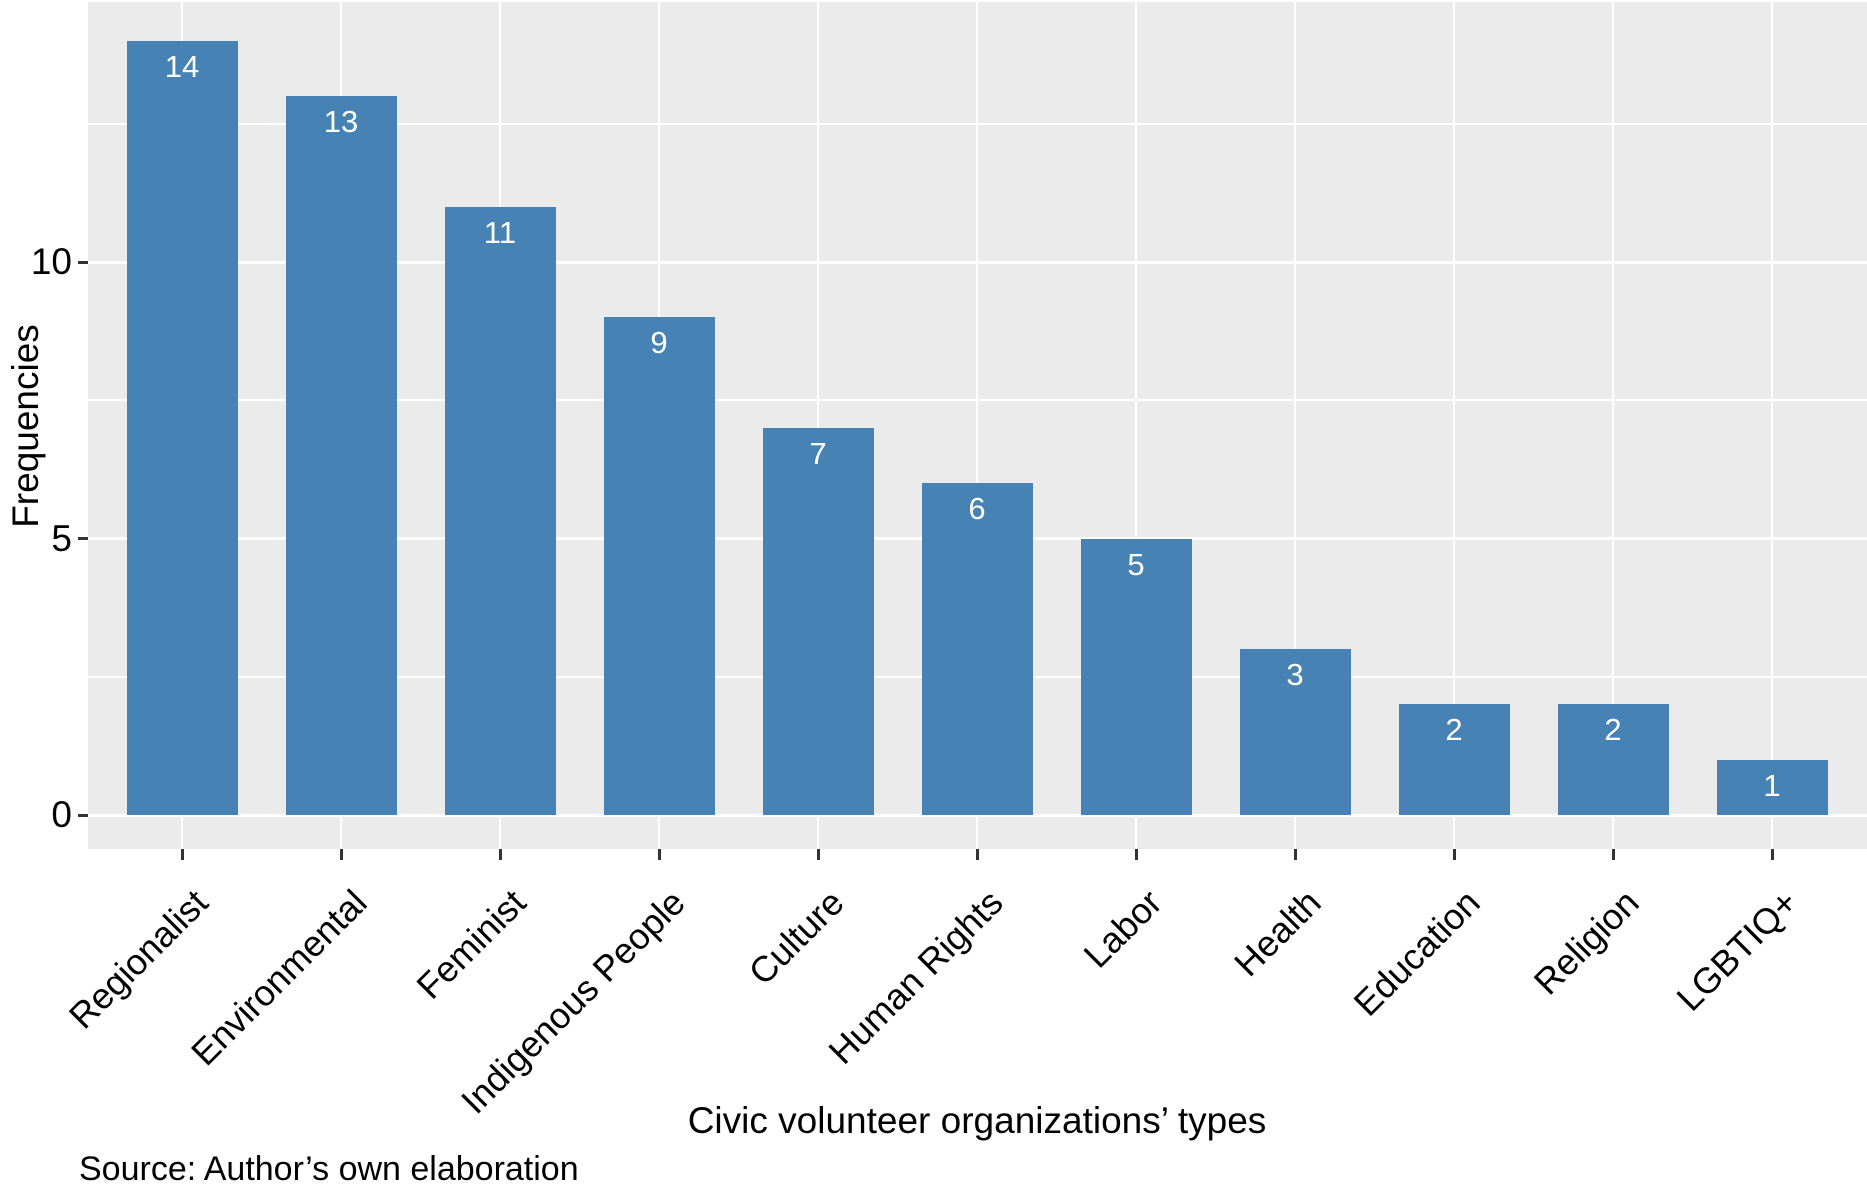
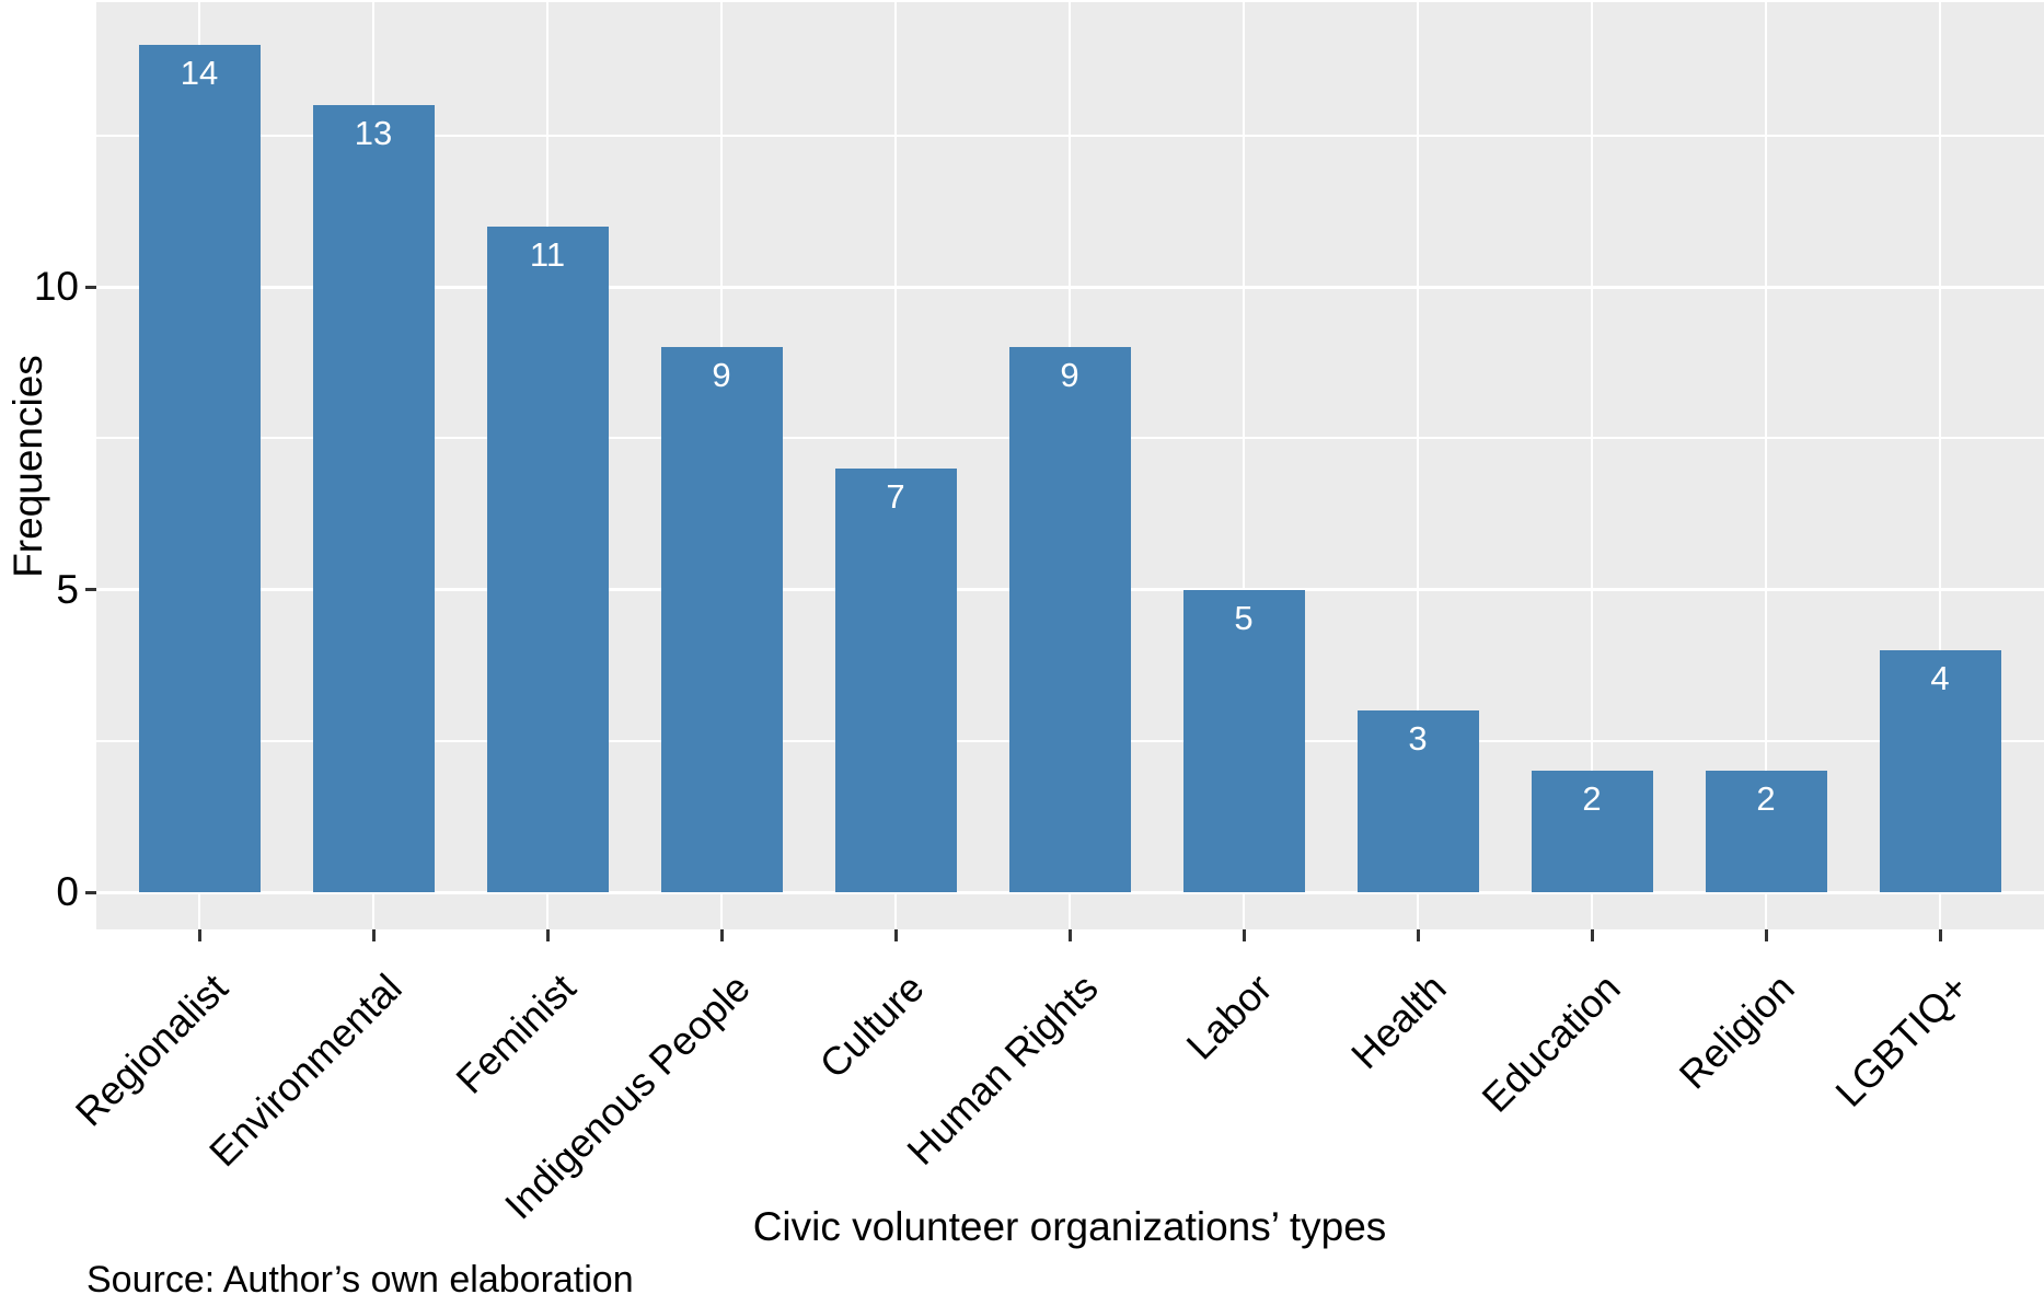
Human Rights: 6 -> 9
LGBTIQ+: 1 -> 4
